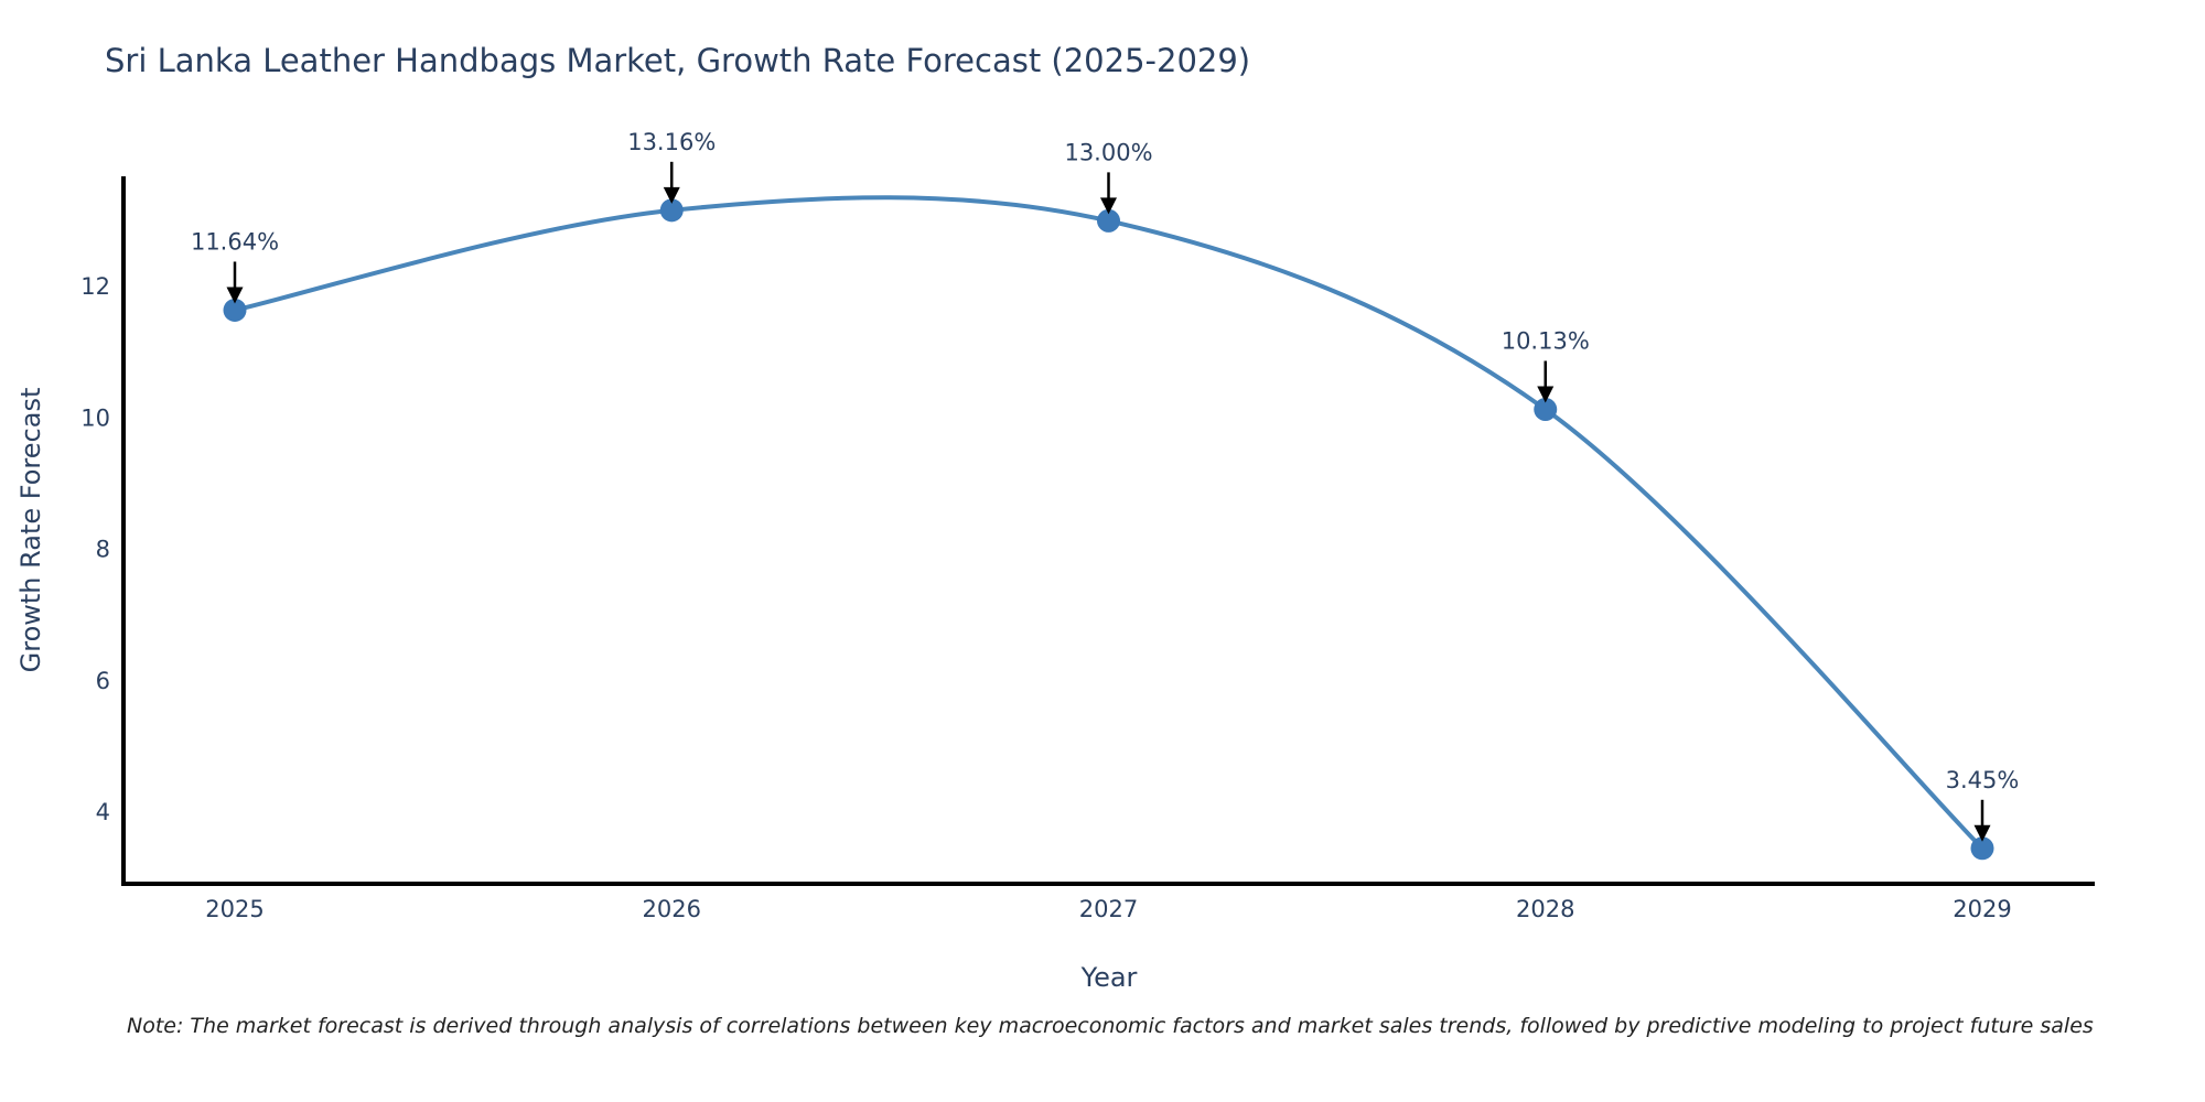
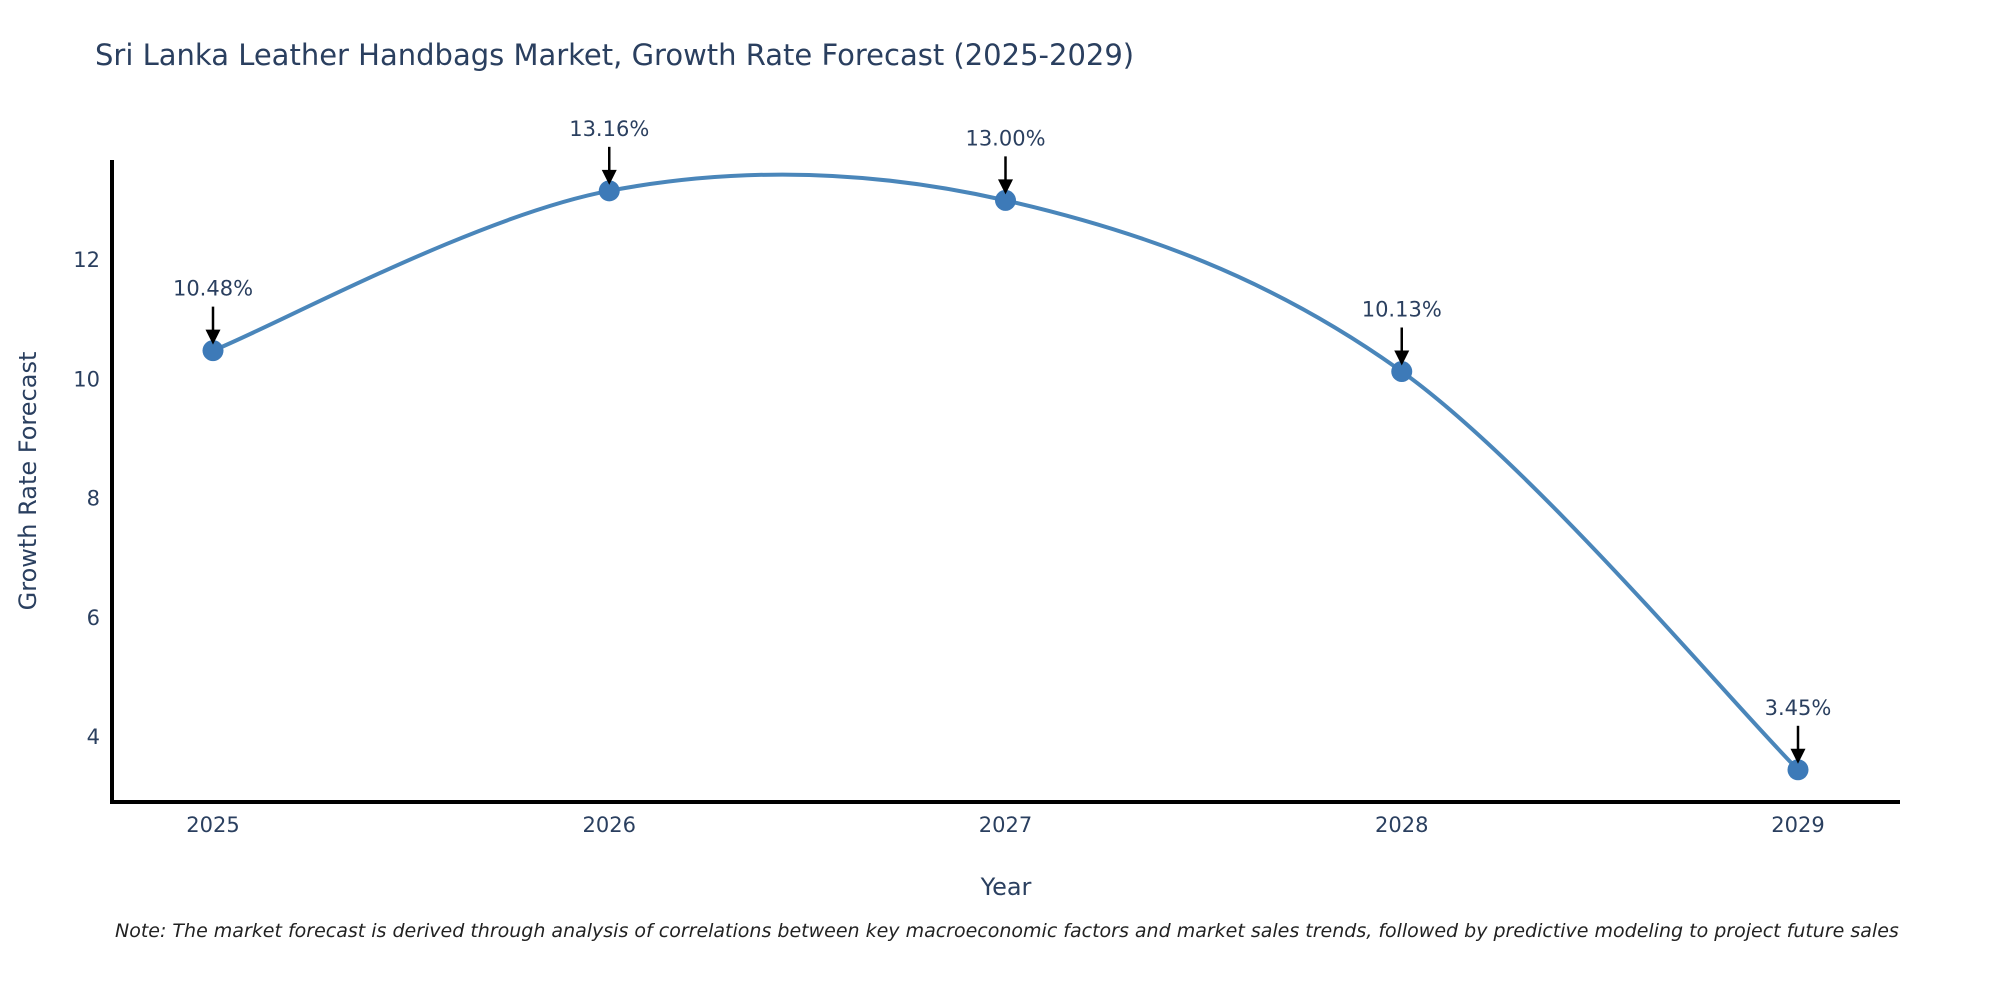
2025: 11.64% -> 10.48%
